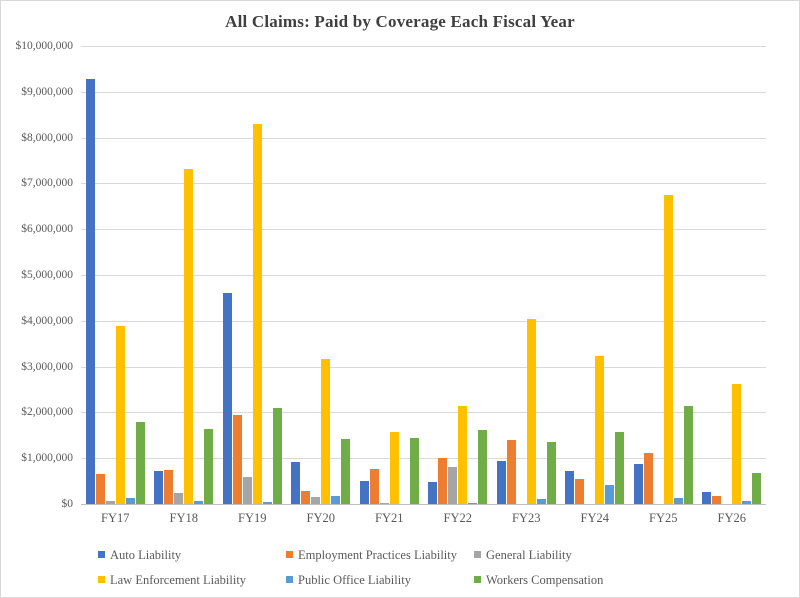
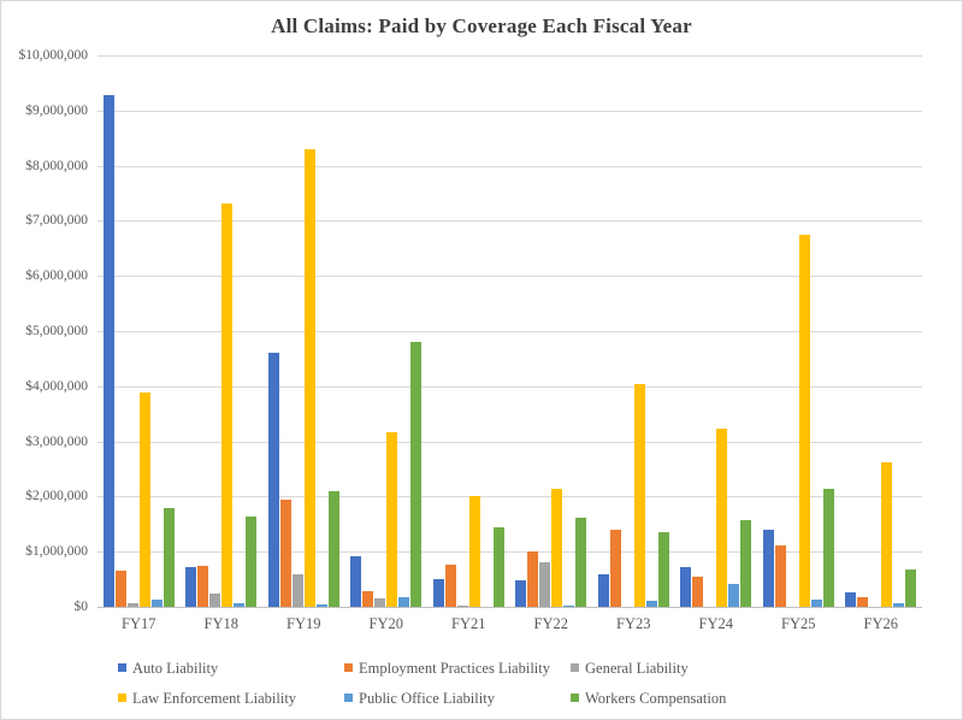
Workers Compensation/FY20: $1400000 -> $4800000
Law Enforcement Liability/FY21: $1600000 -> $2000000
Auto Liability/FY23: $900000 -> $600000
Auto Liability/FY25: $900000 -> $1400000
